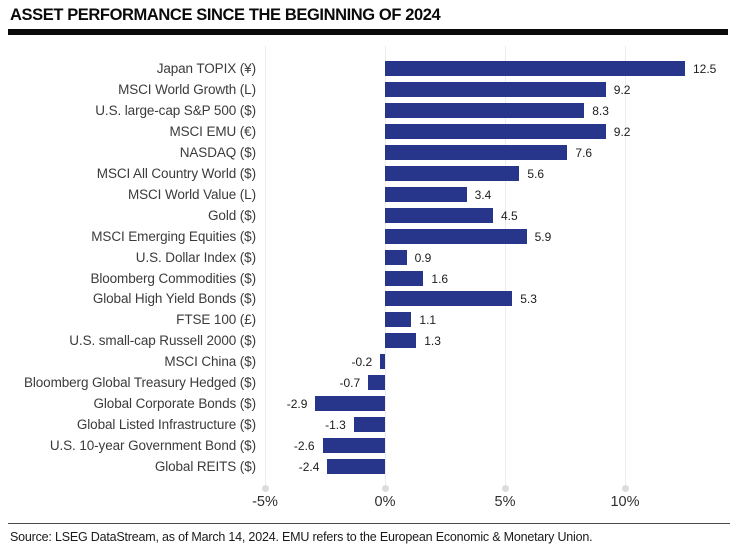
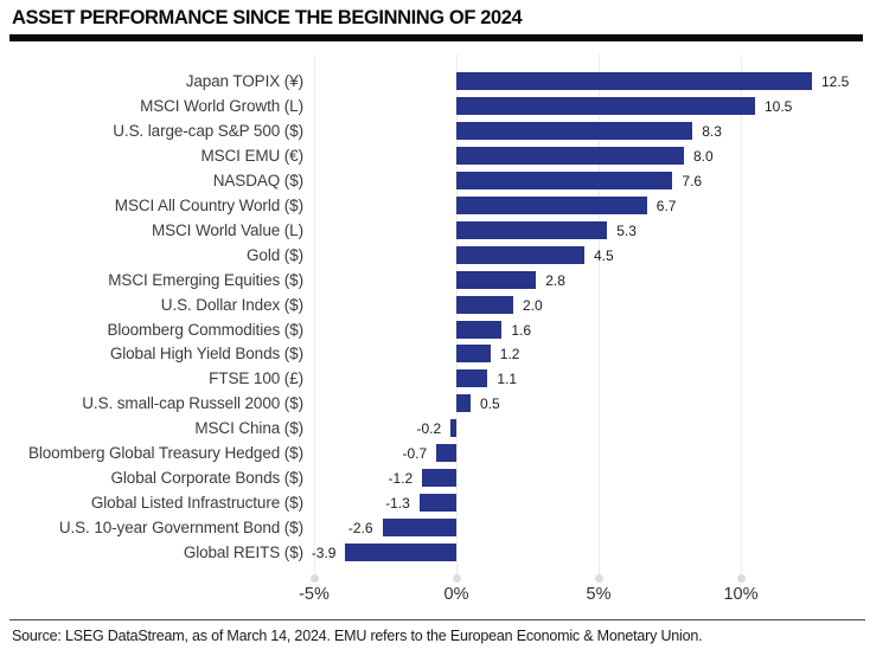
MSCI World Growth (L): 9.2 -> 10.5
MSCI EMU (€): 9.2 -> 8.0
MSCI All Country World ($): 5.6 -> 6.7
MSCI World Value (L): 3.4 -> 5.3
MSCI Emerging Equities ($): 5.9 -> 2.8
U.S. Dollar Index ($): 0.9 -> 2.0
Global High Yield Bonds ($): 5.3 -> 1.2
U.S. small-cap Russell 2000 ($): 1.3 -> 0.5
Global Corporate Bonds ($): -2.9 -> -1.2
Global REITS ($): -2.4 -> -3.9
